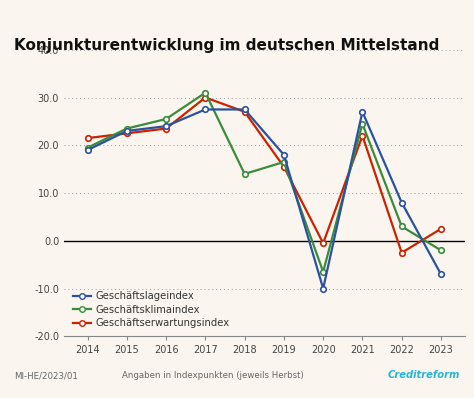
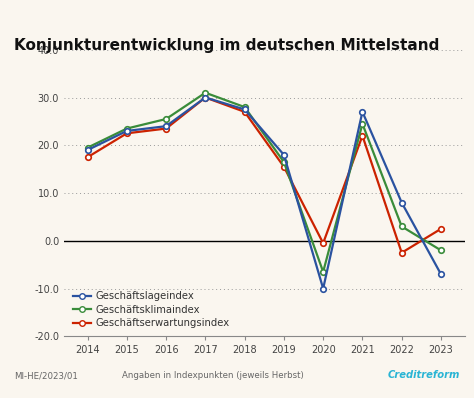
Geschäftserwartungsindex/2014: 21.5 -> 17.5
Geschäftslageindex/2017: 27.5 -> 30.0
Geschäftsklimaindex/2018: 14.0 -> 28.0
